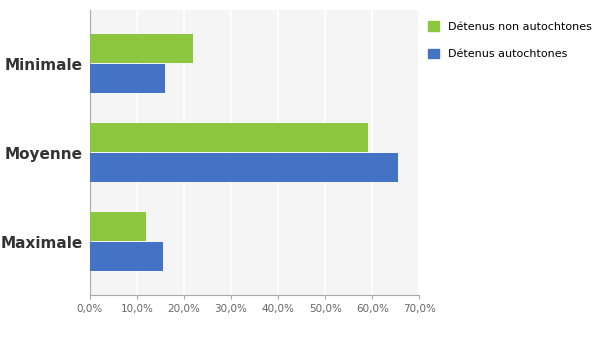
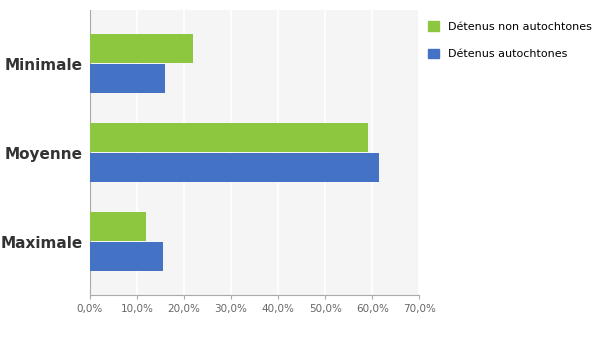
Détenus autochtones/Moyenne: 65,5% -> 61,5%
